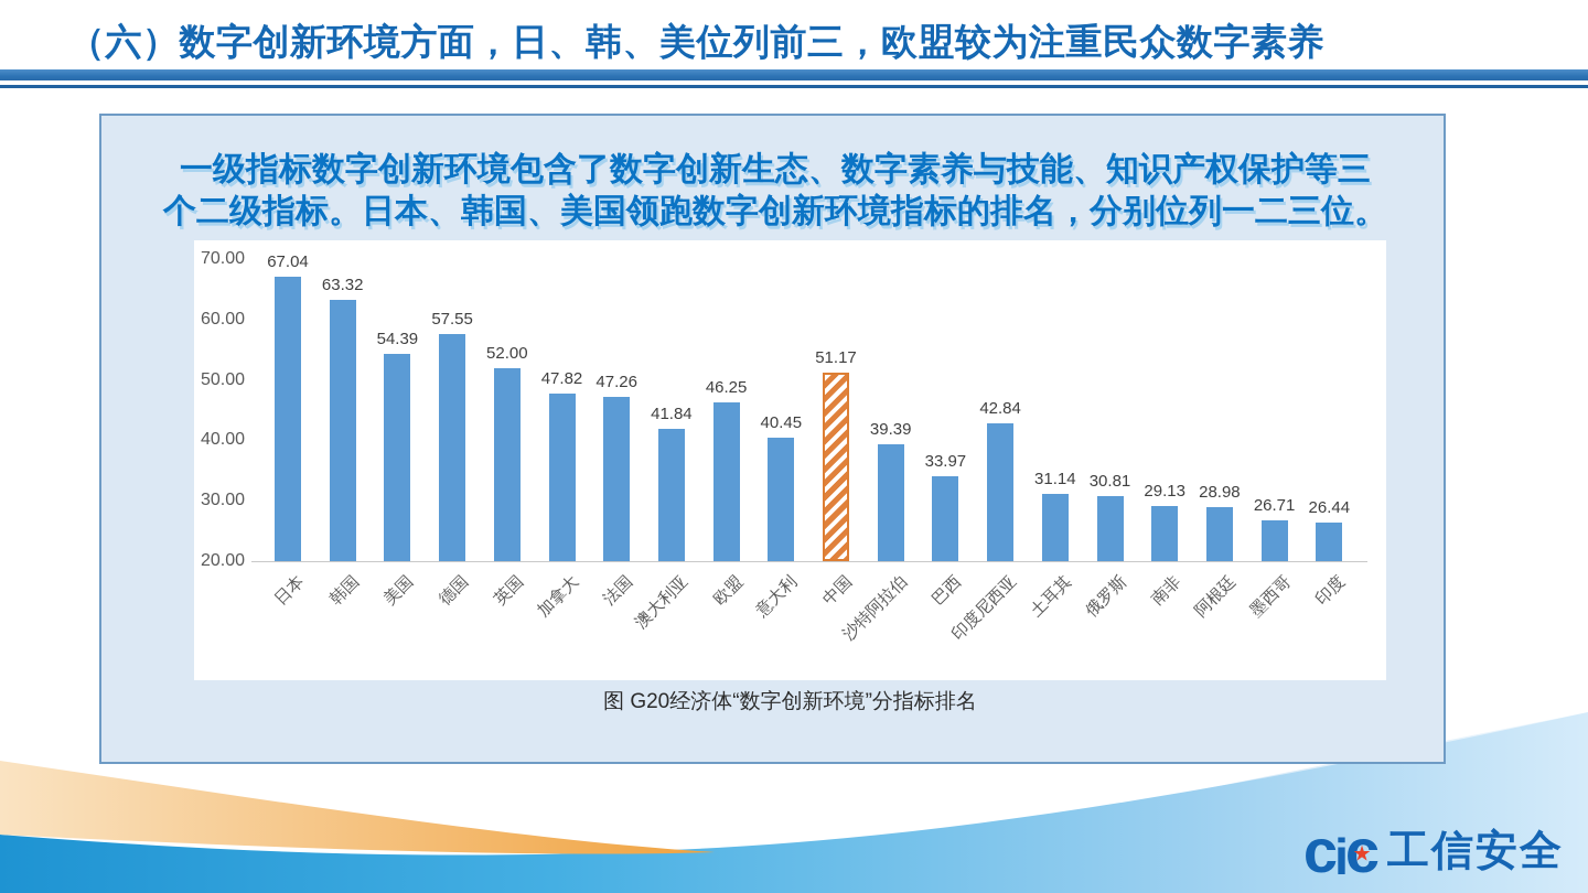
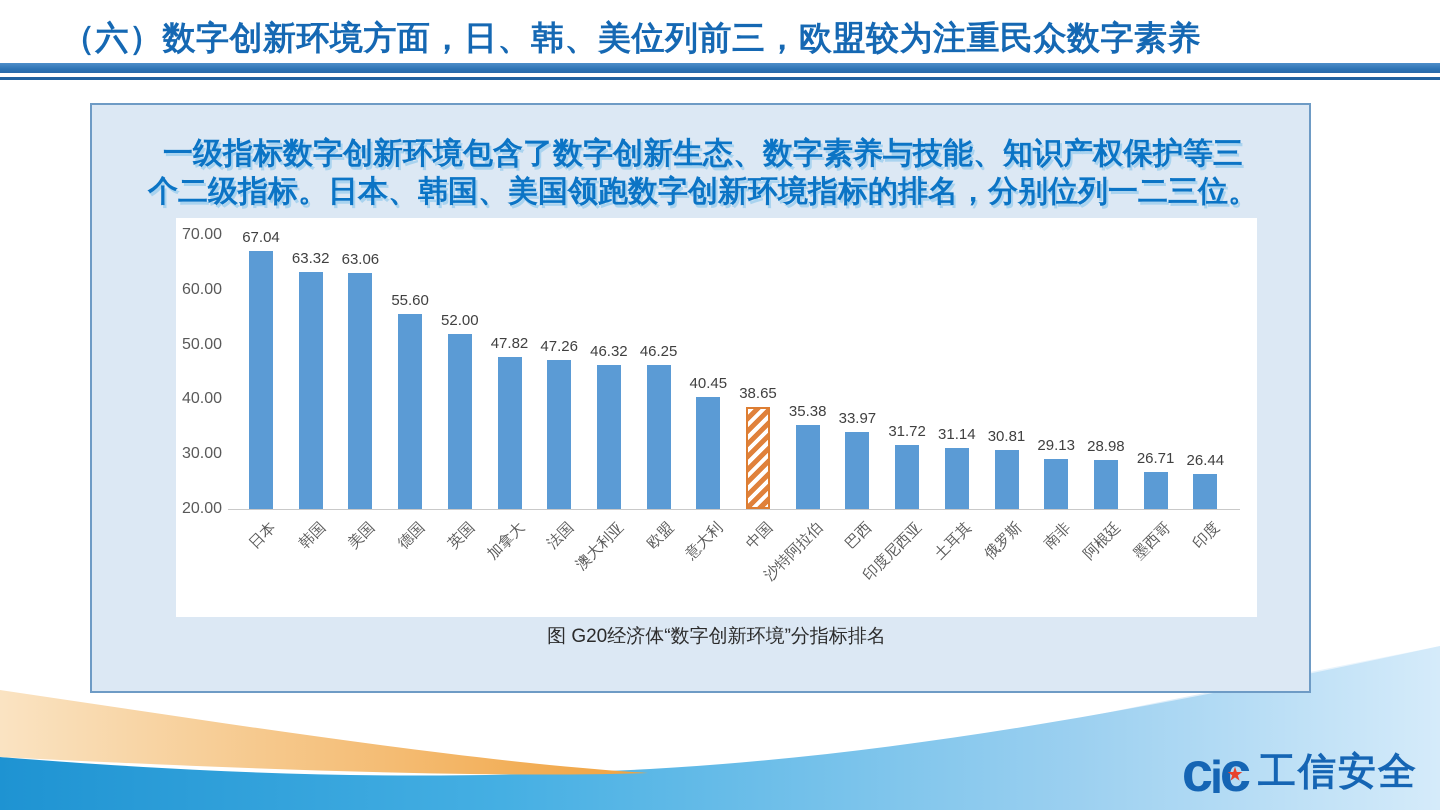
美国: 54.39 -> 63.06
德国: 57.55 -> 55.60
澳大利亚: 41.84 -> 46.32
中国: 51.17 -> 38.65
沙特阿拉伯: 39.39 -> 35.38
印度尼西亚: 42.84 -> 31.72
